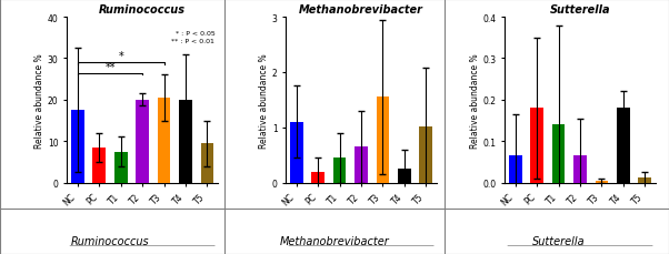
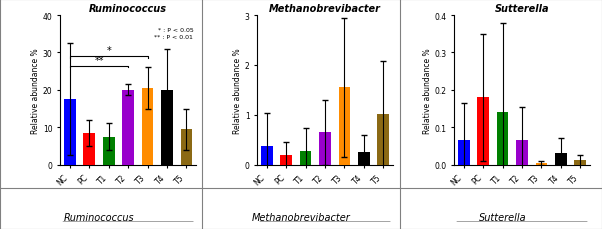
Methanobrevibacter/NC: 1.10 -> 0.38
Methanobrevibacter/T1: 0.45 -> 0.28
Sutterella/T4: 0.180 -> 0.030
